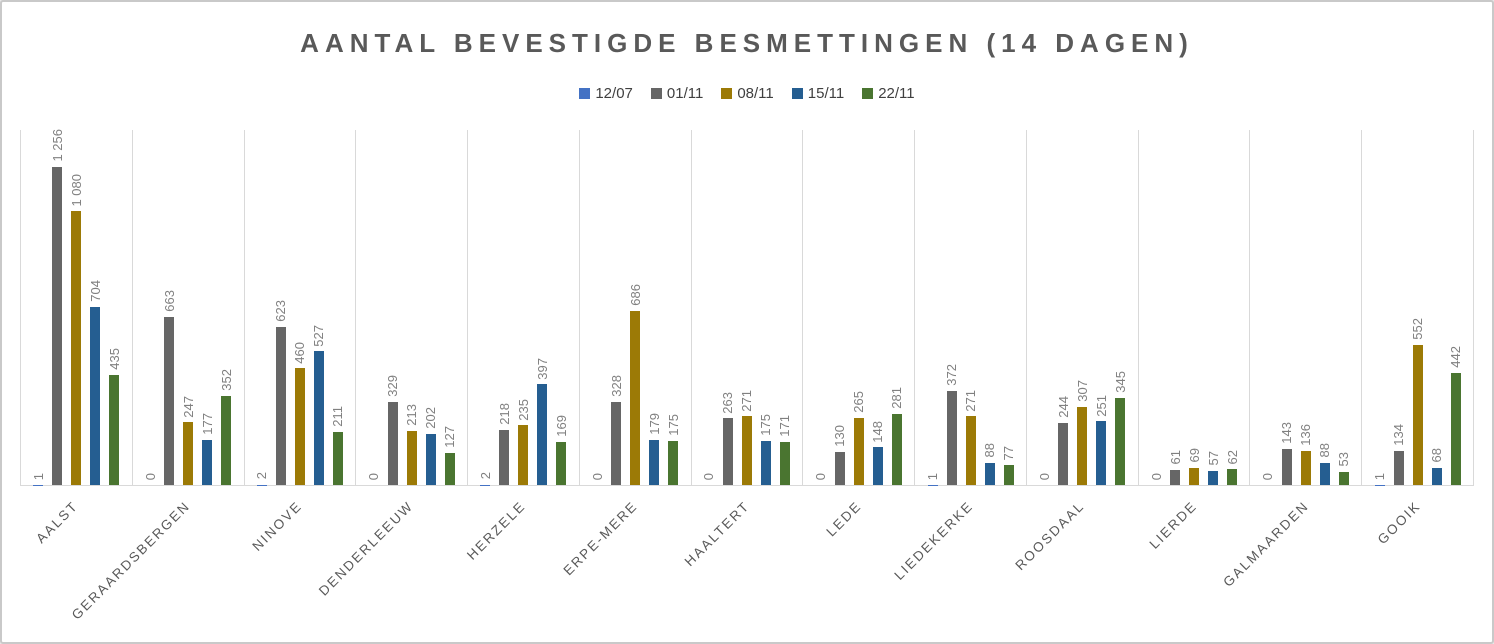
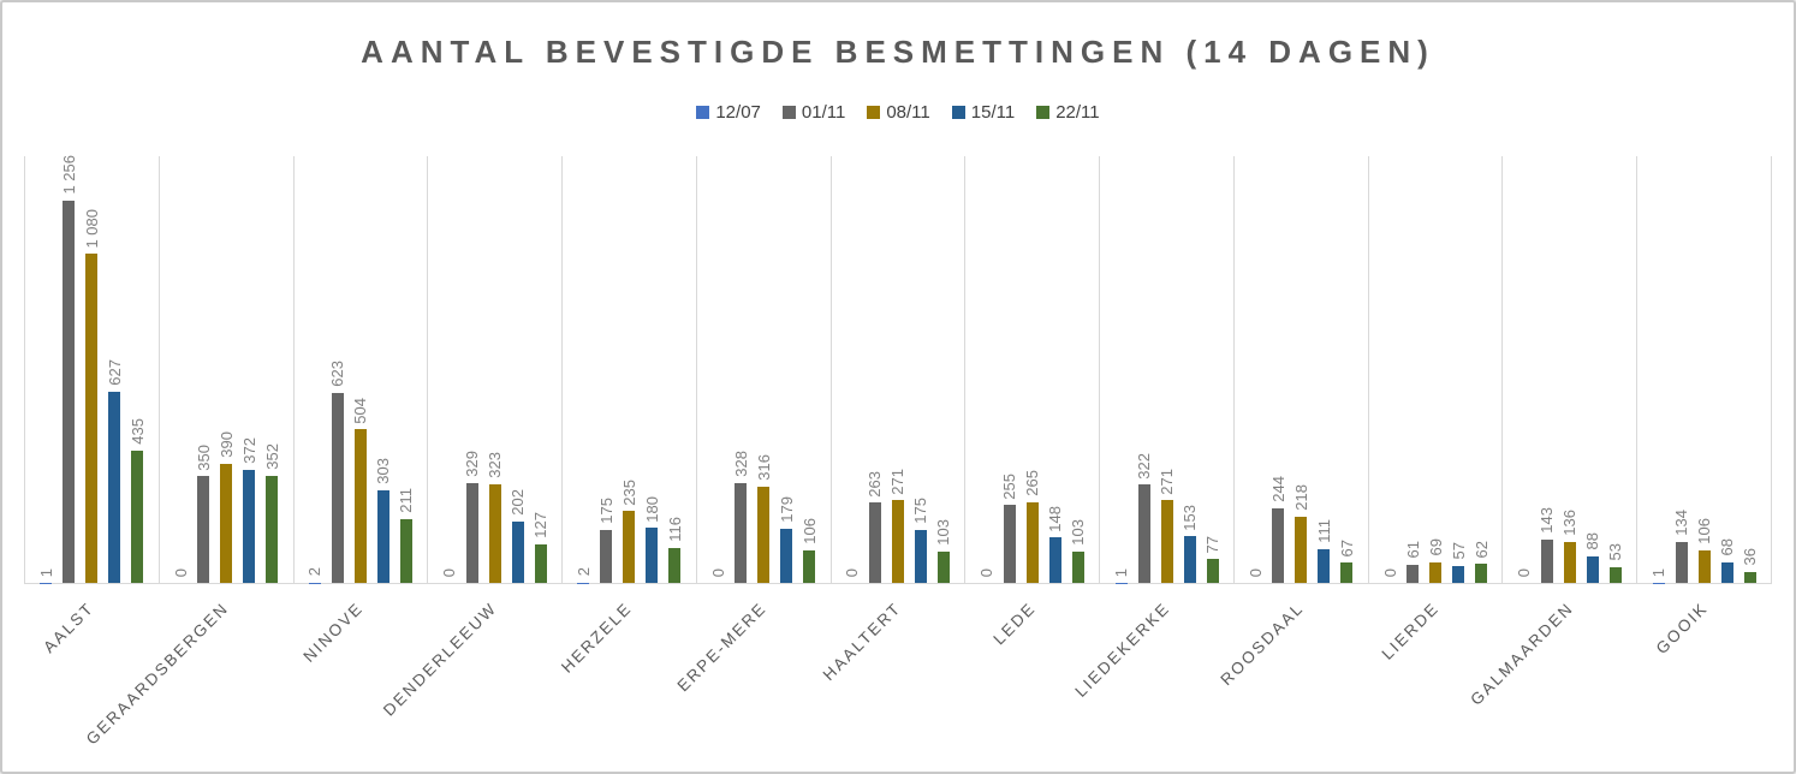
15/11/AALST: 704 -> 627
01/11/GERAARDSBERGEN: 663 -> 350
08/11/GERAARDSBERGEN: 247 -> 390
15/11/GERAARDSBERGEN: 177 -> 372
08/11/NINOVE: 460 -> 504
15/11/NINOVE: 527 -> 303
08/11/DENDERLEEUW: 213 -> 323
01/11/HERZELE: 218 -> 175
15/11/HERZELE: 397 -> 180
22/11/HERZELE: 169 -> 116
08/11/ERPE-MERE: 686 -> 316
22/11/ERPE-MERE: 175 -> 106
22/11/HAALTERT: 171 -> 103
01/11/LEDE: 130 -> 255
22/11/LEDE: 281 -> 103
01/11/LIEDEKERKE: 372 -> 322
15/11/LIEDEKERKE: 88 -> 153
08/11/ROOSDAAL: 307 -> 218
15/11/ROOSDAAL: 251 -> 111
22/11/ROOSDAAL: 345 -> 67
08/11/GOOIK: 552 -> 106
22/11/GOOIK: 442 -> 36
